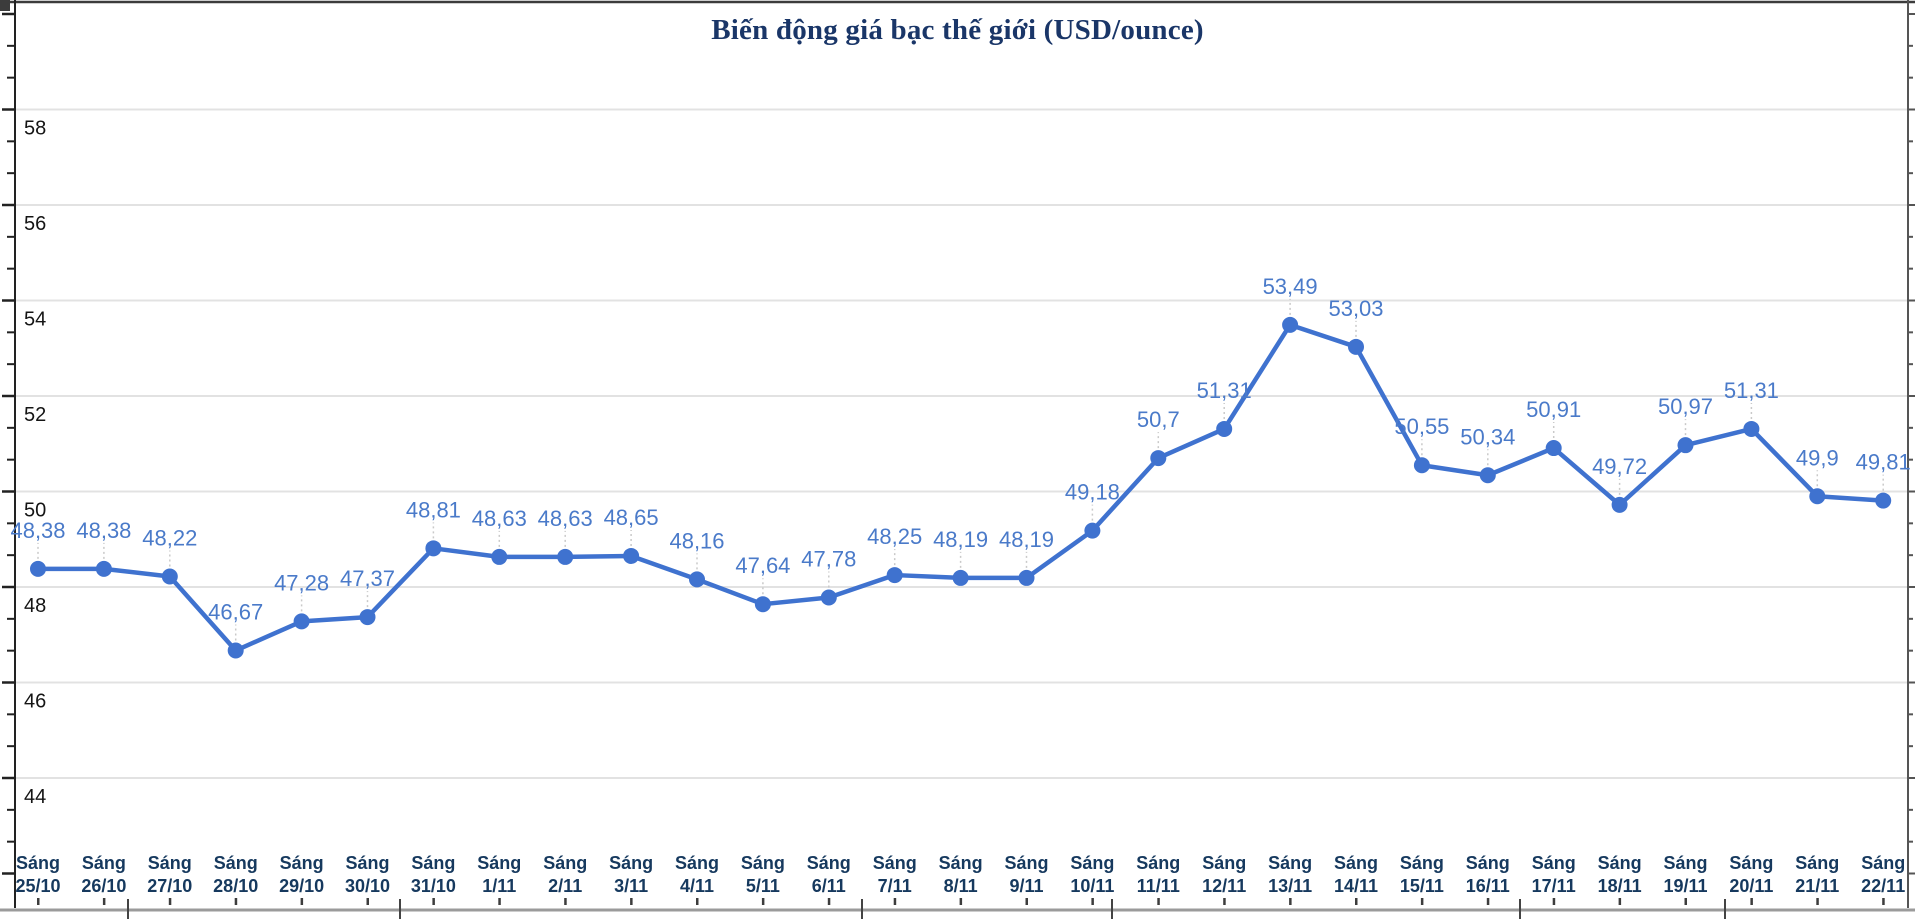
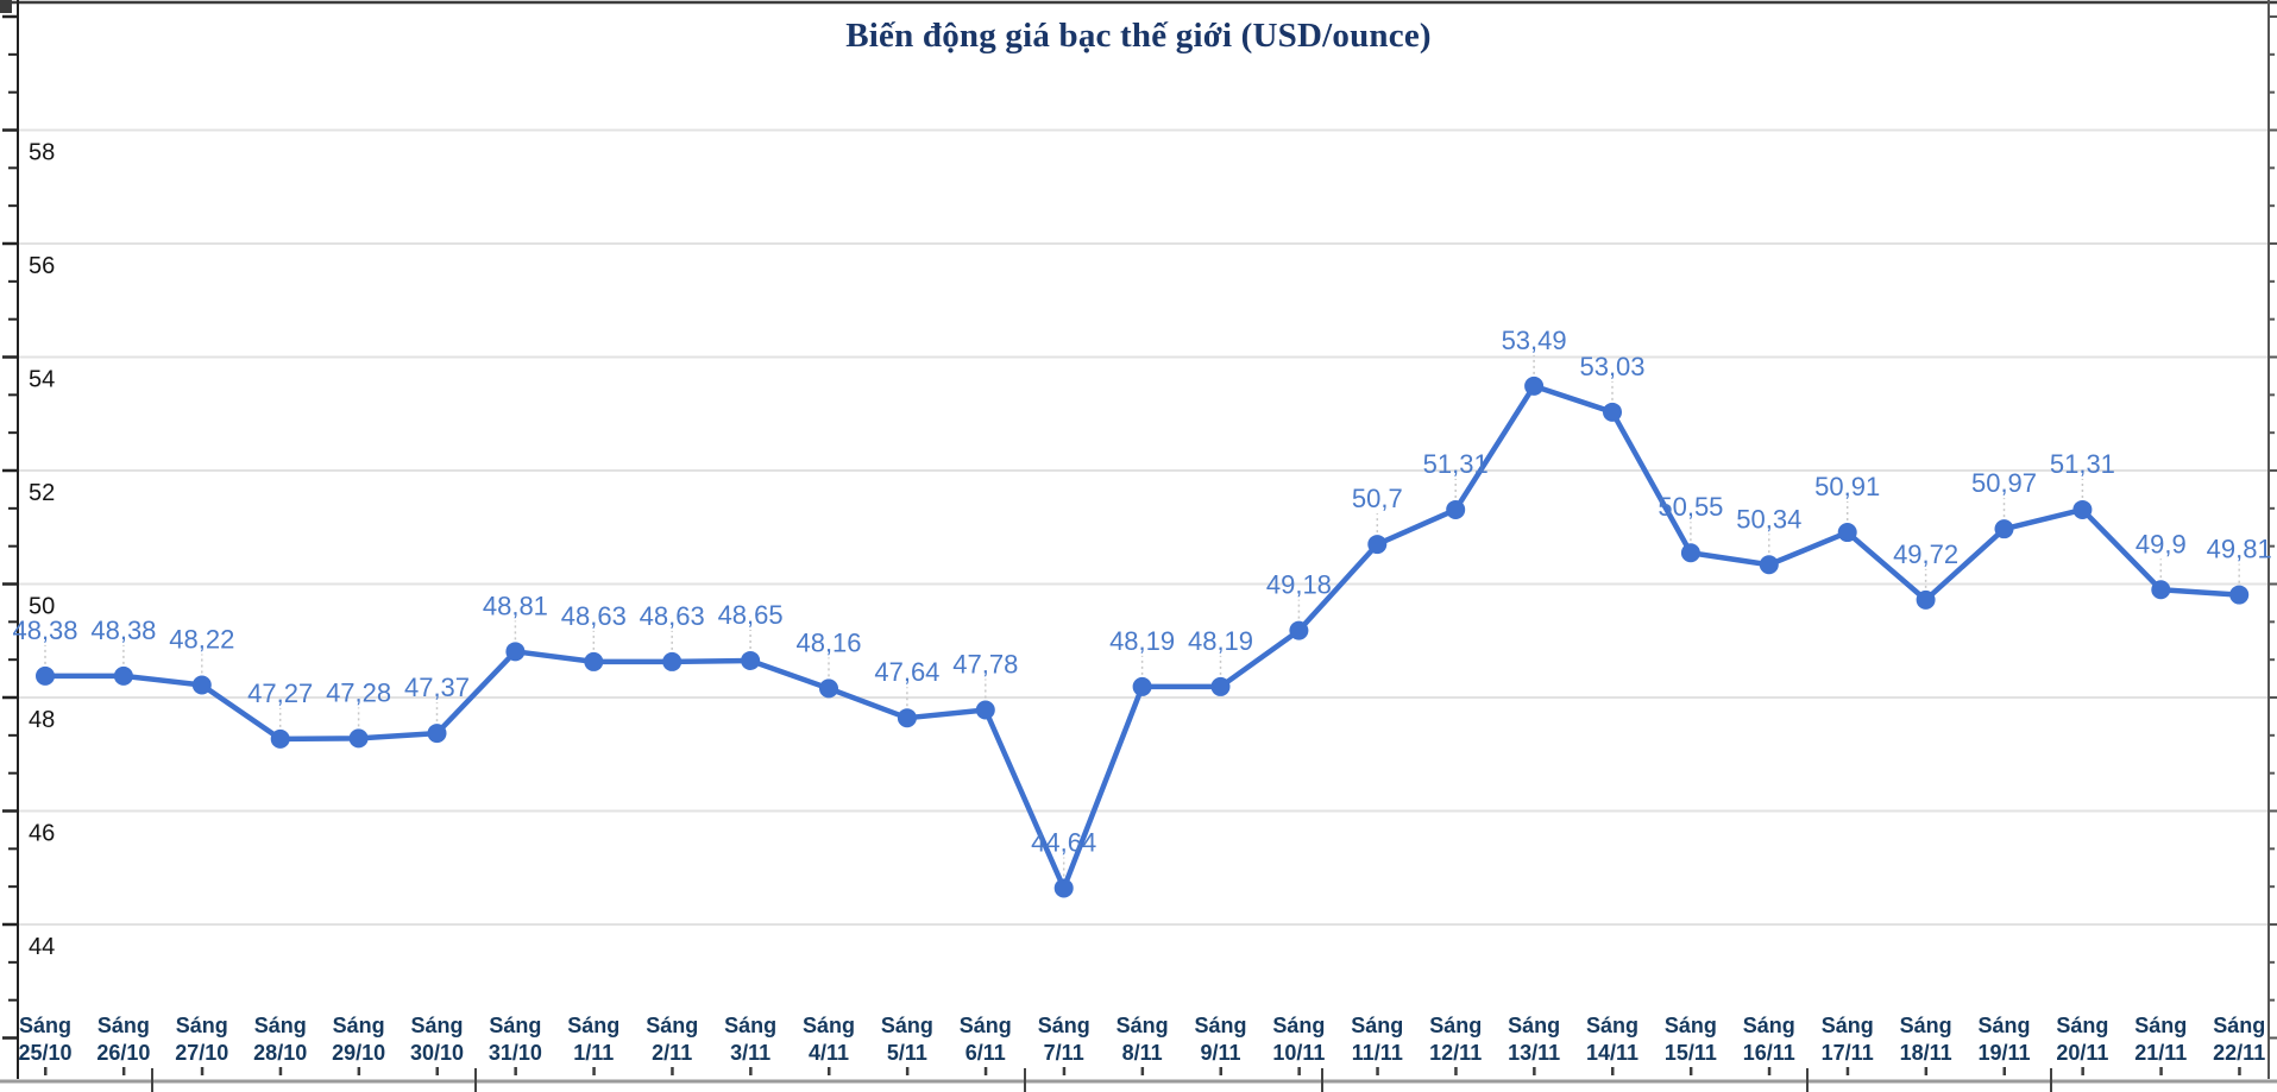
28/10: 46,67 -> 47,27
7/11: 48,25 -> 44,64
